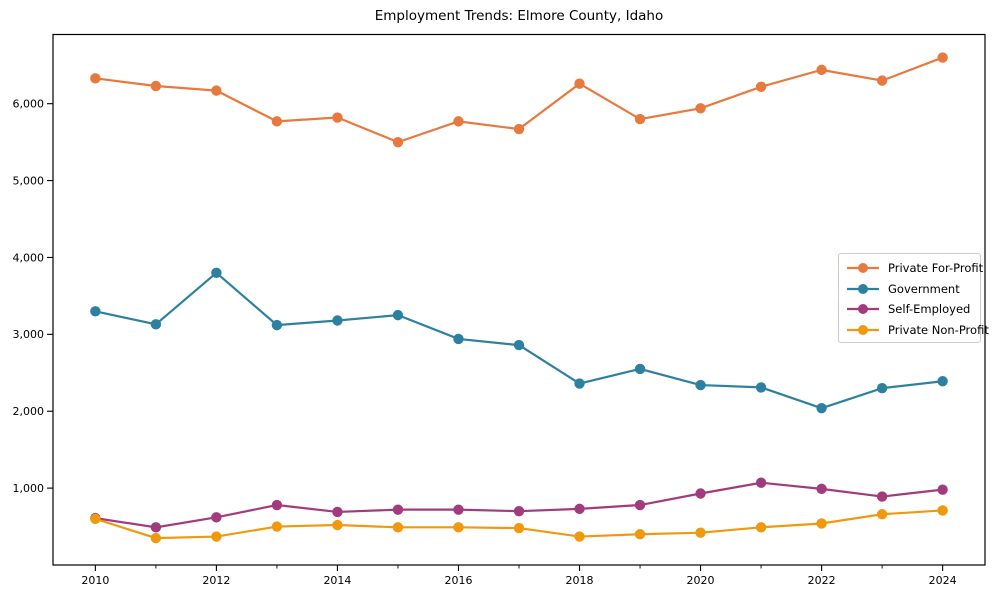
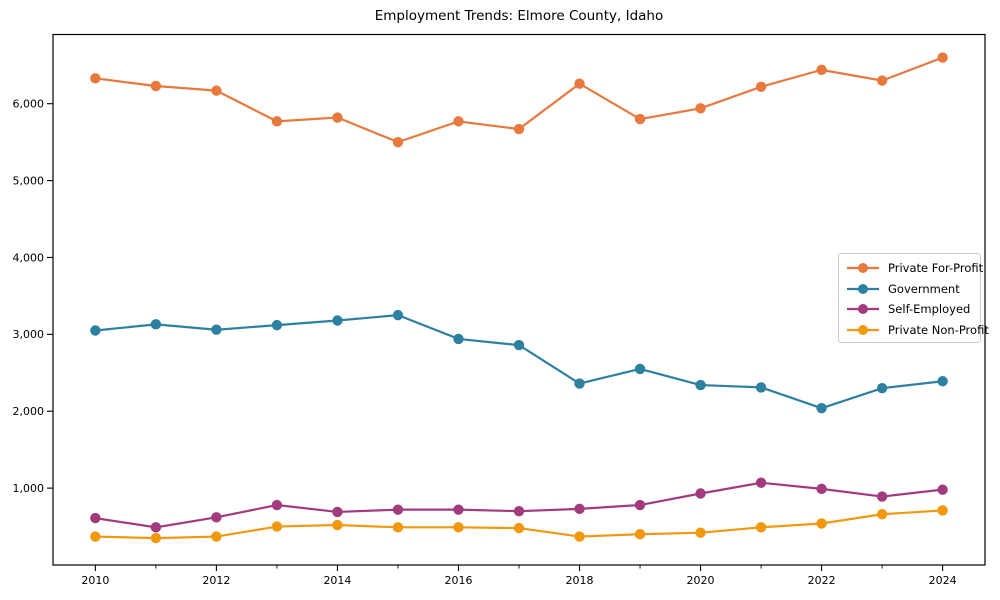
Government/2010: 3300 -> 3000
Private Non-Profit/2010: 600 -> 400
Government/2012: 3800 -> 3100
